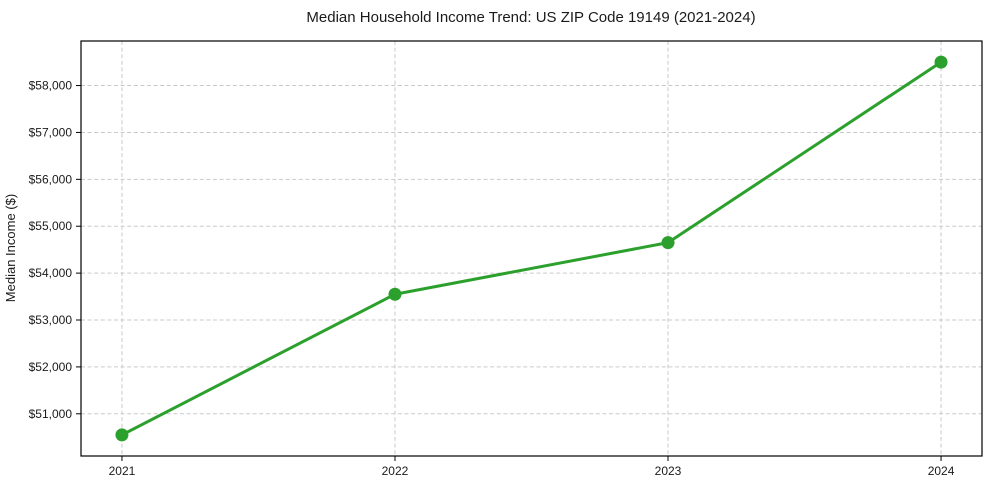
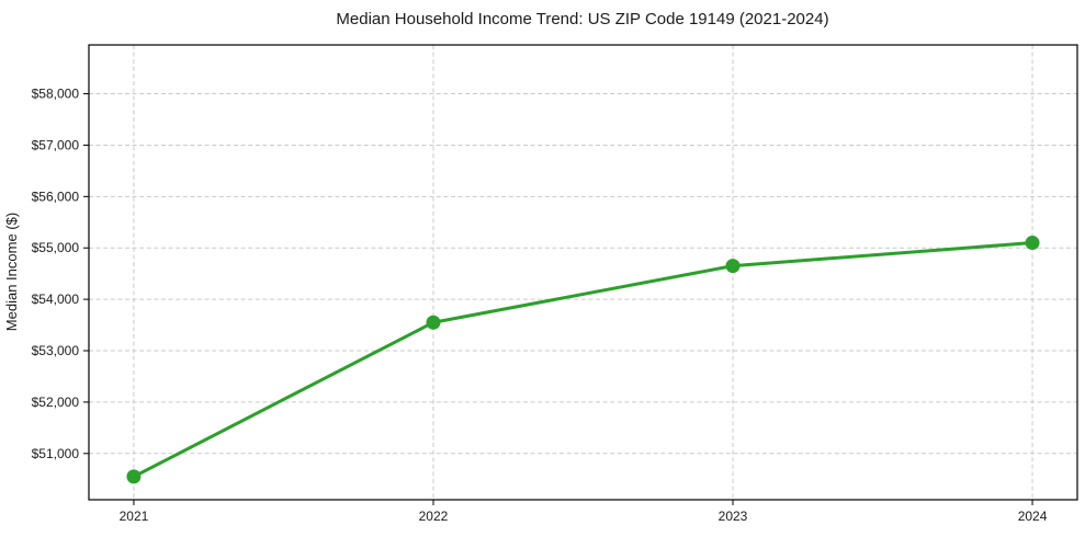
2024: $58500 -> $55100
